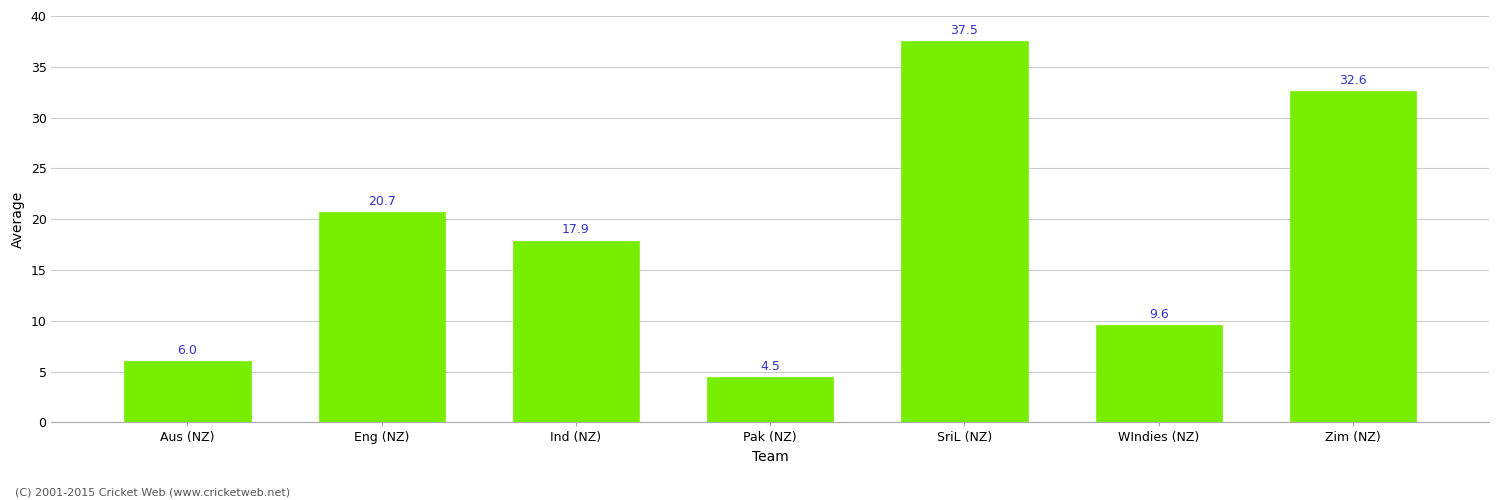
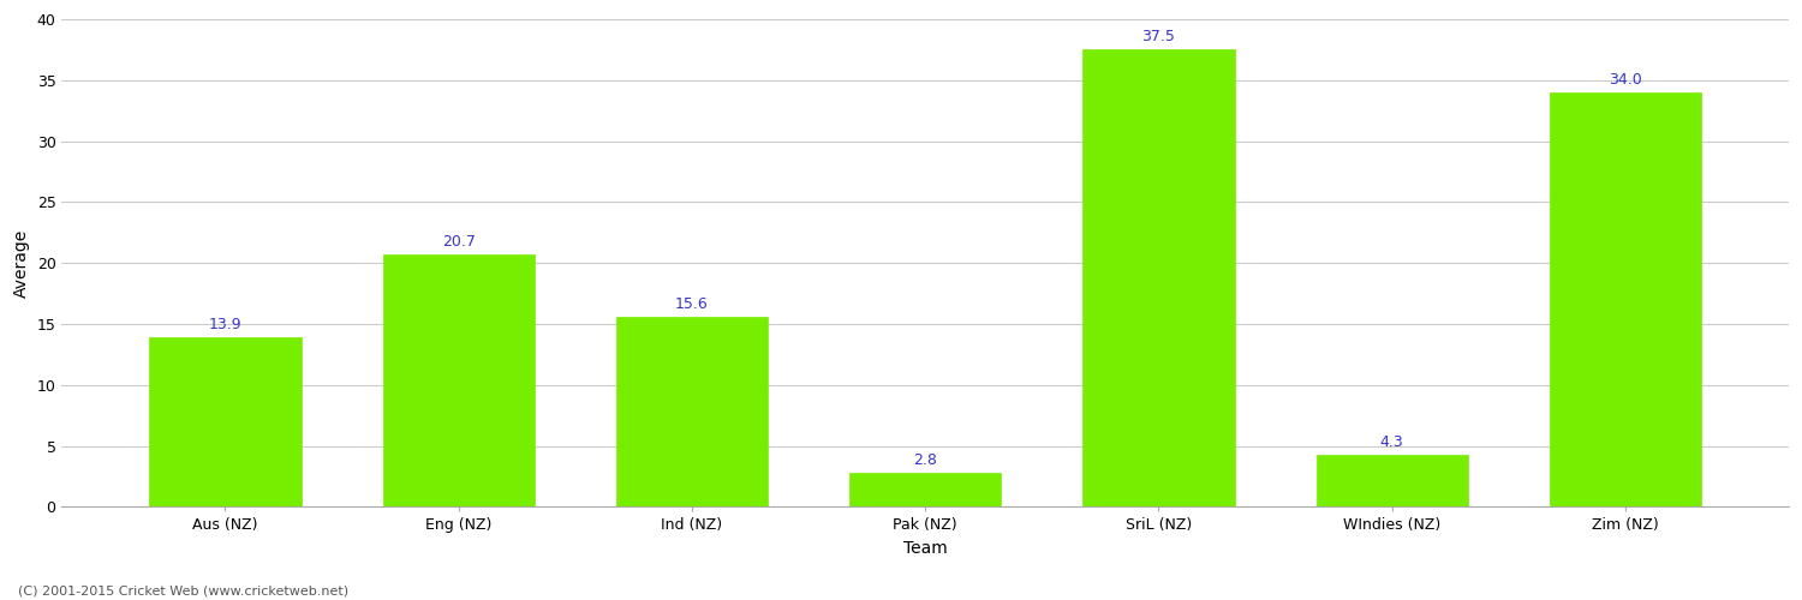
Aus (NZ): 6.0 -> 13.9
Ind (NZ): 17.9 -> 15.6
Pak (NZ): 4.5 -> 2.8
WIndies (NZ): 9.6 -> 4.3
Zim (NZ): 32.6 -> 34.0
